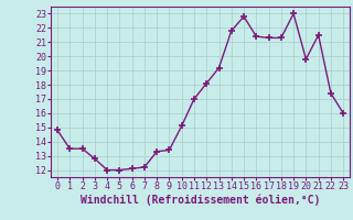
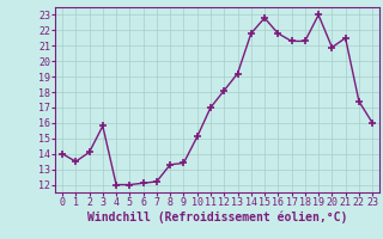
0: 14.8 -> 14.0
2: 13.5 -> 14.1
3: 12.8 -> 15.8
16: 21.4 -> 21.8
20: 19.8 -> 20.9
